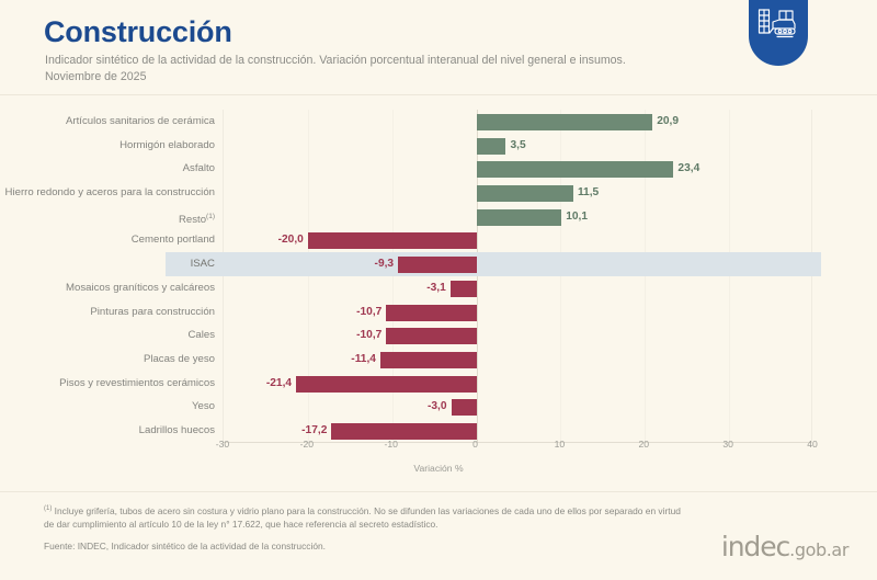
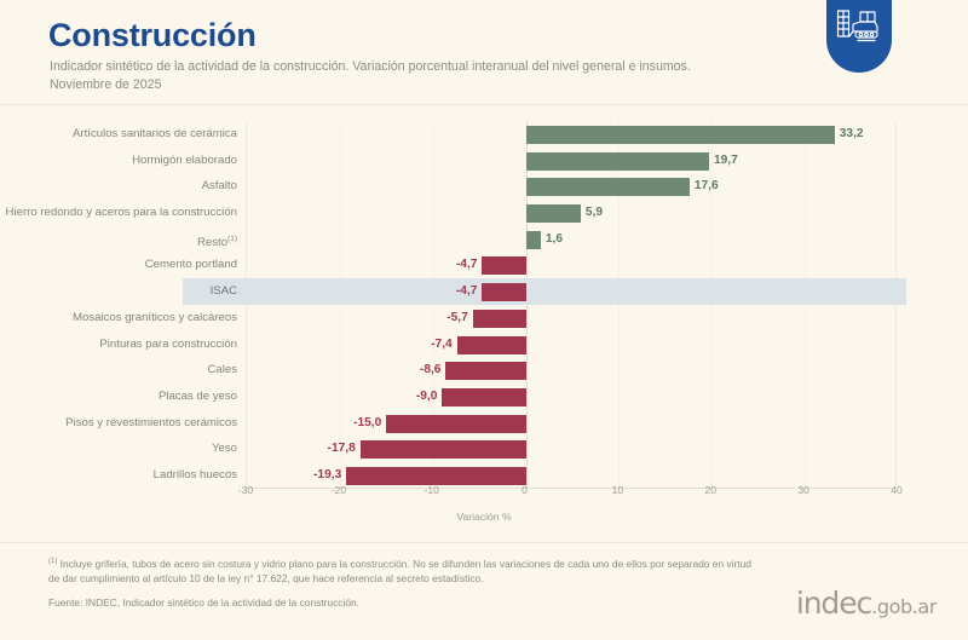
Artículos sanitarios de cerámica: 20,9 -> 33,2
Hormigón elaborado: 3,5 -> 19,7
Asfalto: 23,4 -> 17,6
Hierro redondo y aceros para la construcción: 11,5 -> 5,9
Resto: 10,1 -> 1,6
Cemento portland: -20,0 -> -4,7
ISAC: -9,3 -> -4,7
Mosaicos graníticos y calcáreos: -3,1 -> -5,7
Pinturas para construcción: -10,7 -> -7,4
Cales: -10,7 -> -8,6
Placas de yeso: -11,4 -> -9,0
Pisos y revestimientos cerámicos: -21,4 -> -15,0
Yeso: -3,0 -> -17,8
Ladrillos huecos: -17,2 -> -19,3
